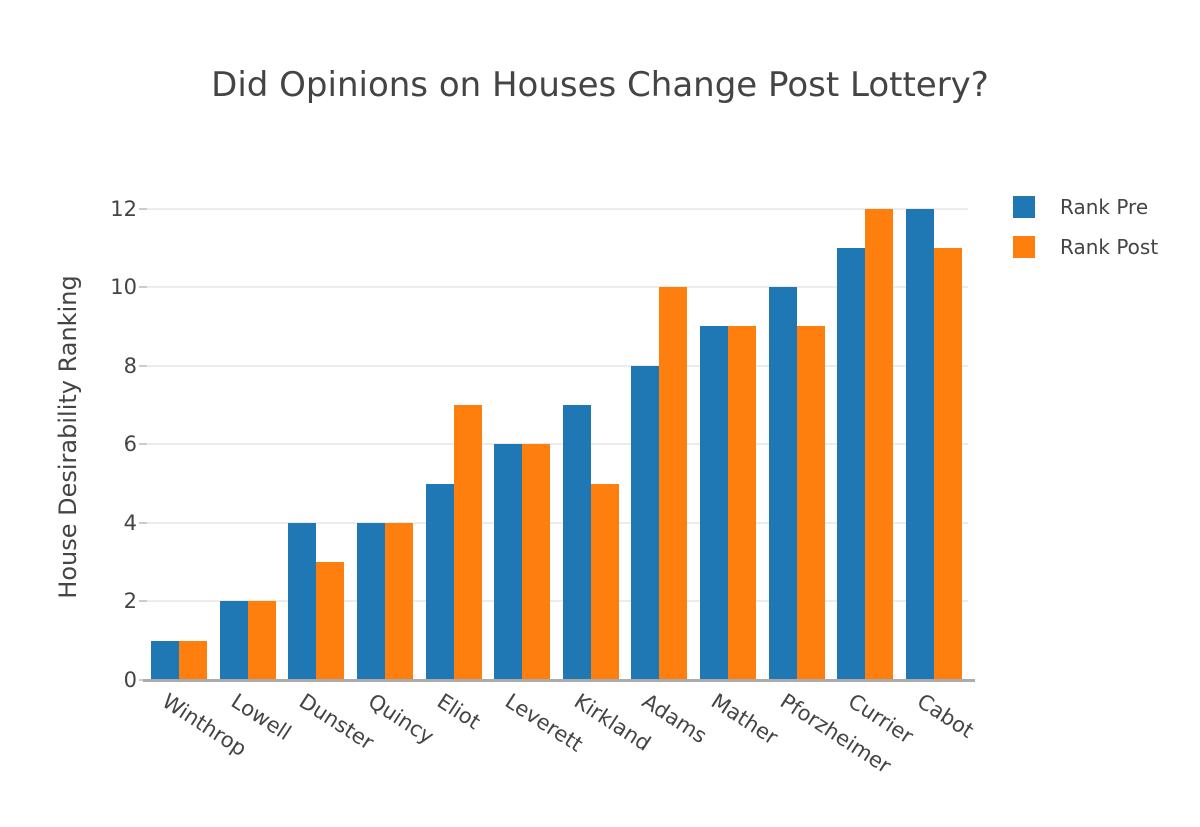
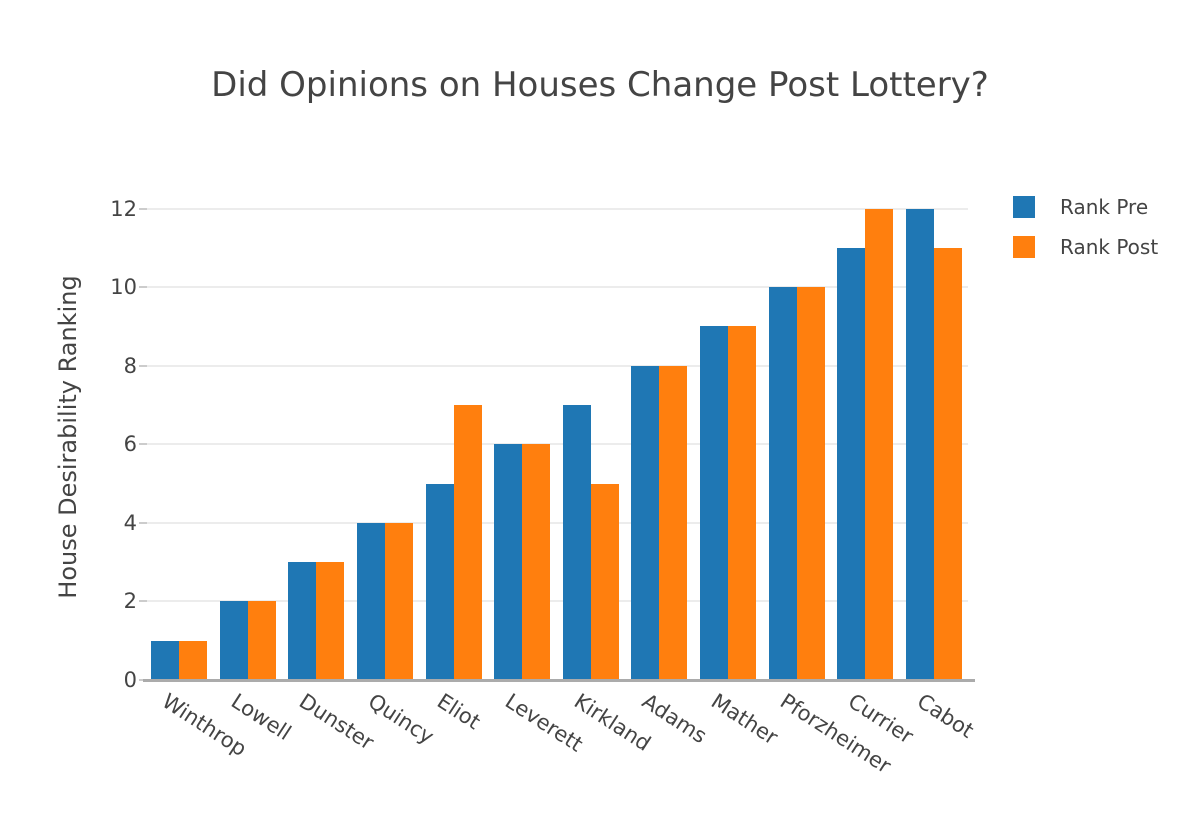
Rank Pre/Dunster: 4 -> 3
Rank Post/Adams: 10 -> 8
Rank Post/Pforzheimer: 9 -> 10
